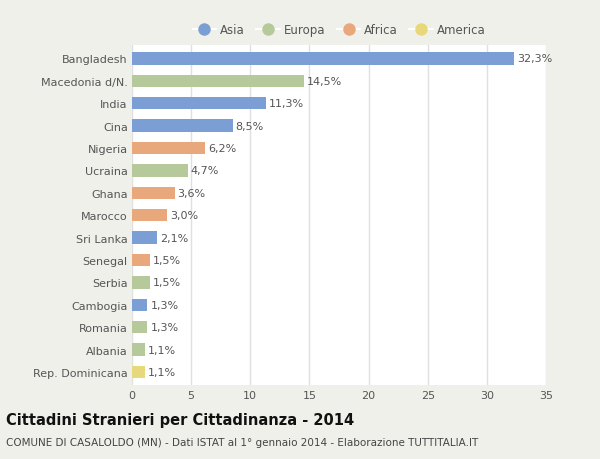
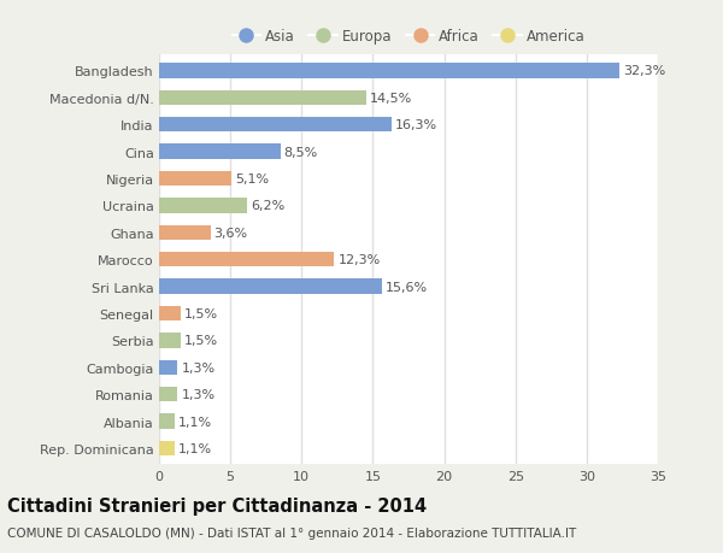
India: 11,3% -> 16,3%
Nigeria: 6,2% -> 5,1%
Ucraina: 4,7% -> 6,2%
Marocco: 3,0% -> 12,3%
Sri Lanka: 2,1% -> 15,6%
